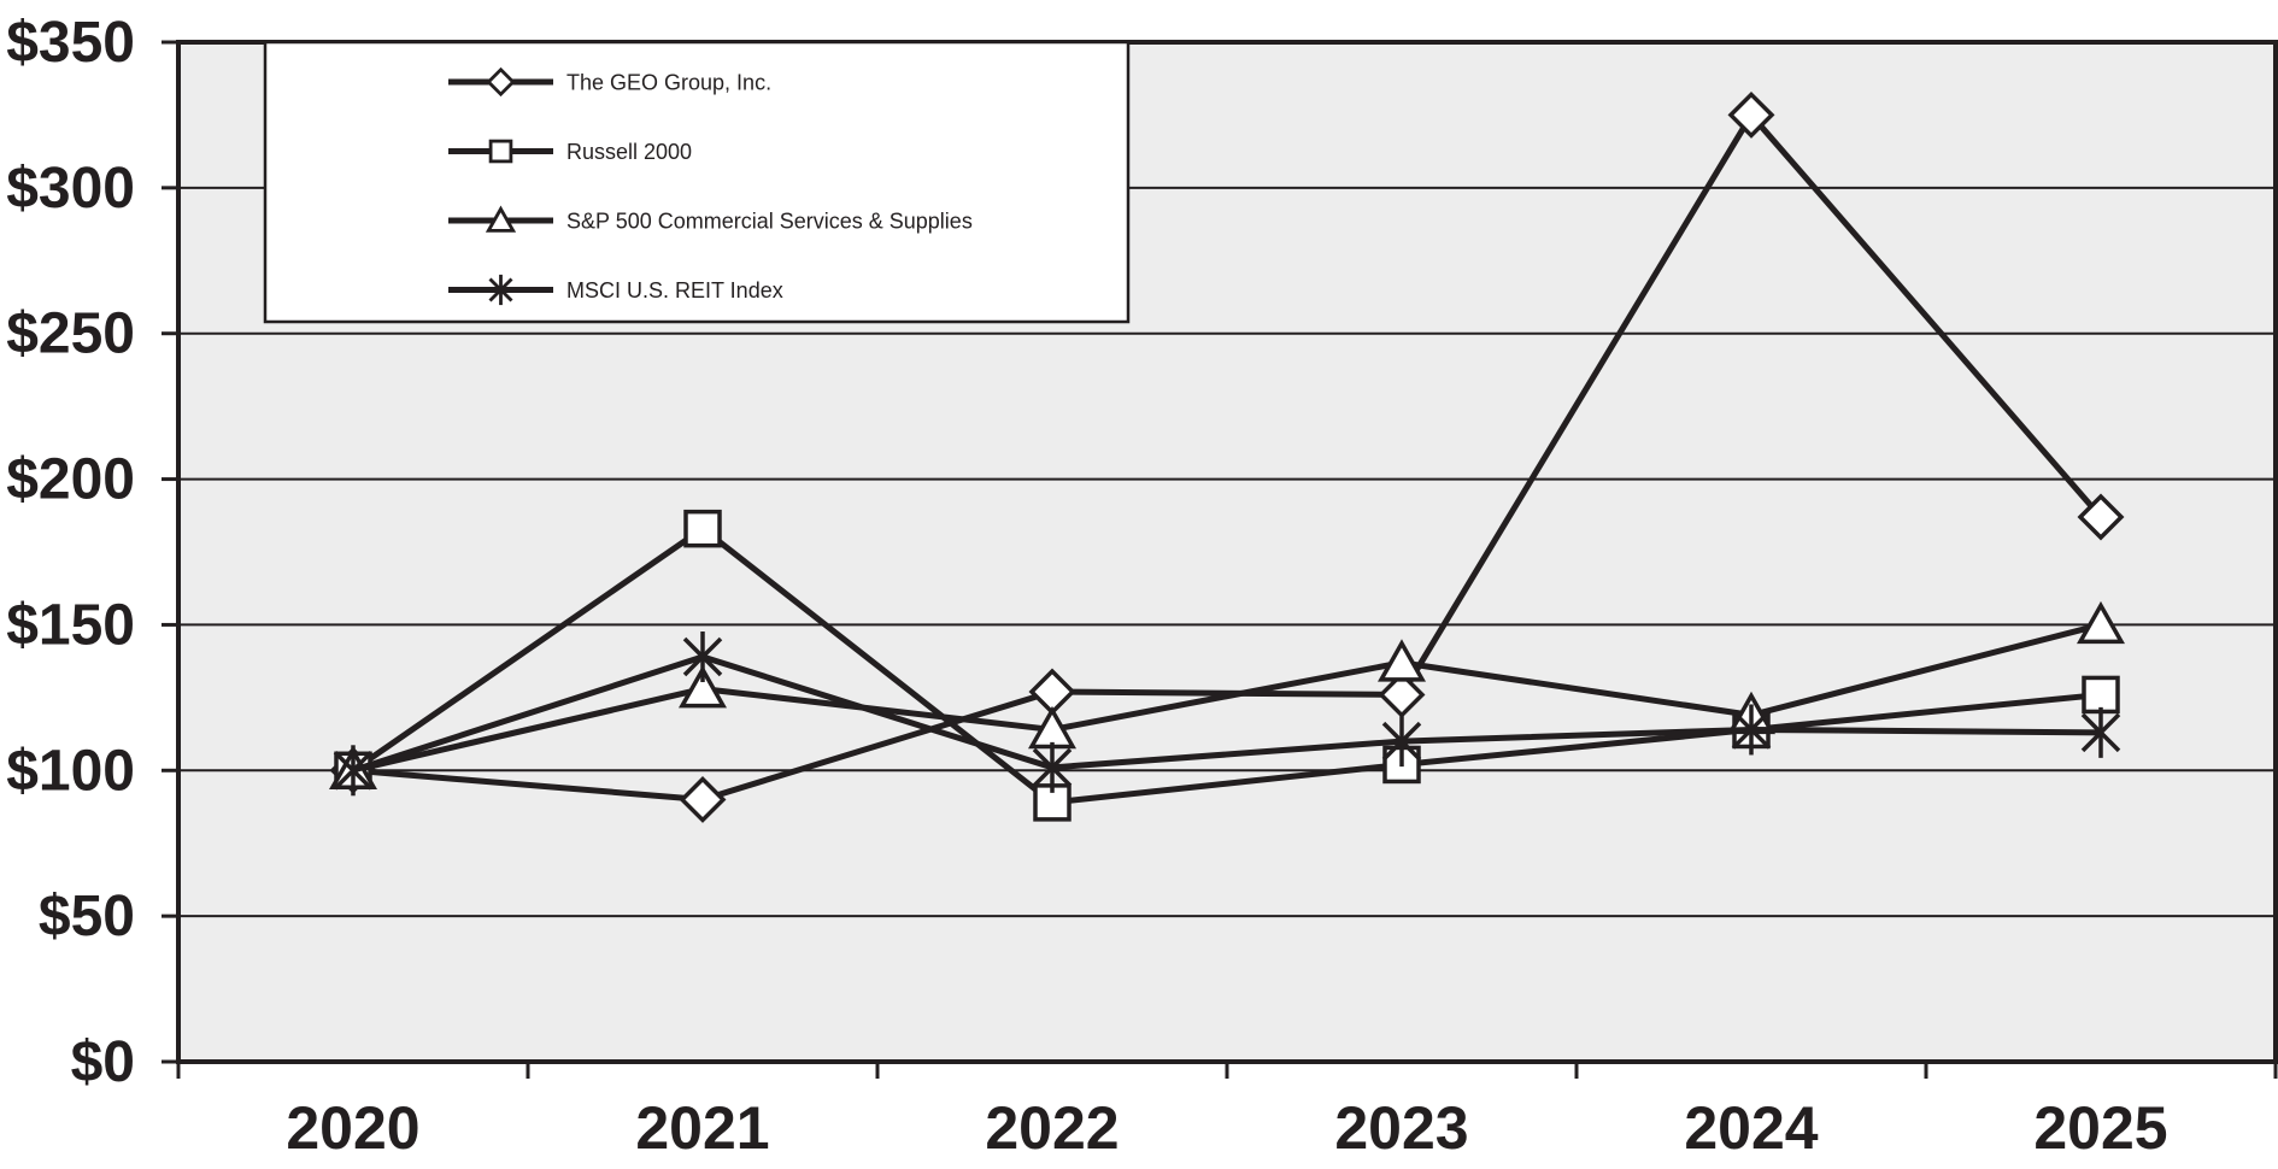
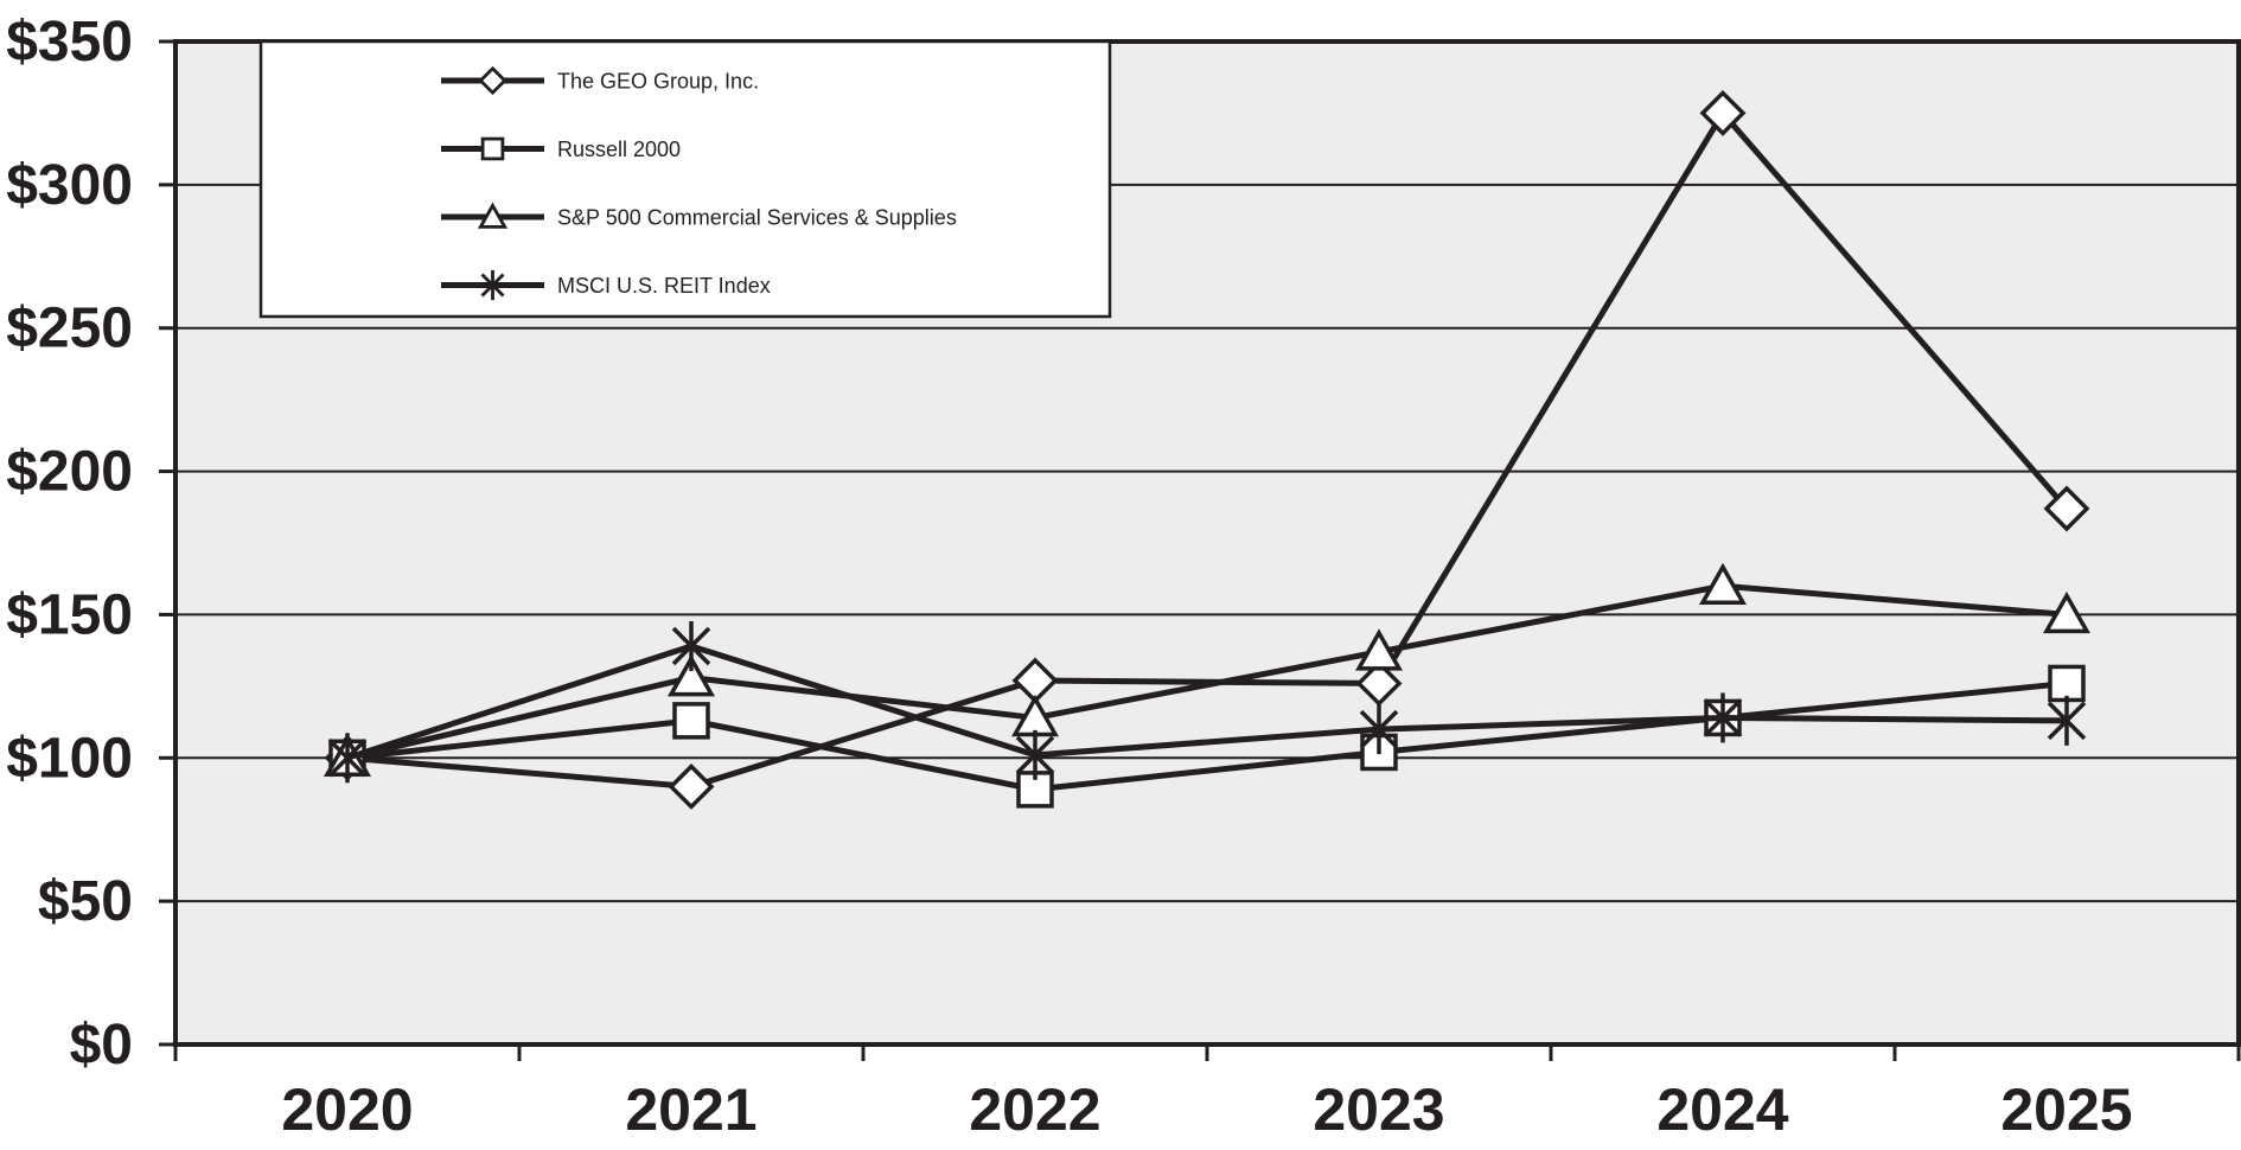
Russell 2000/2021: $183 -> $113
S&P 500 Commercial Services & Supplies/2024: $119 -> $160
